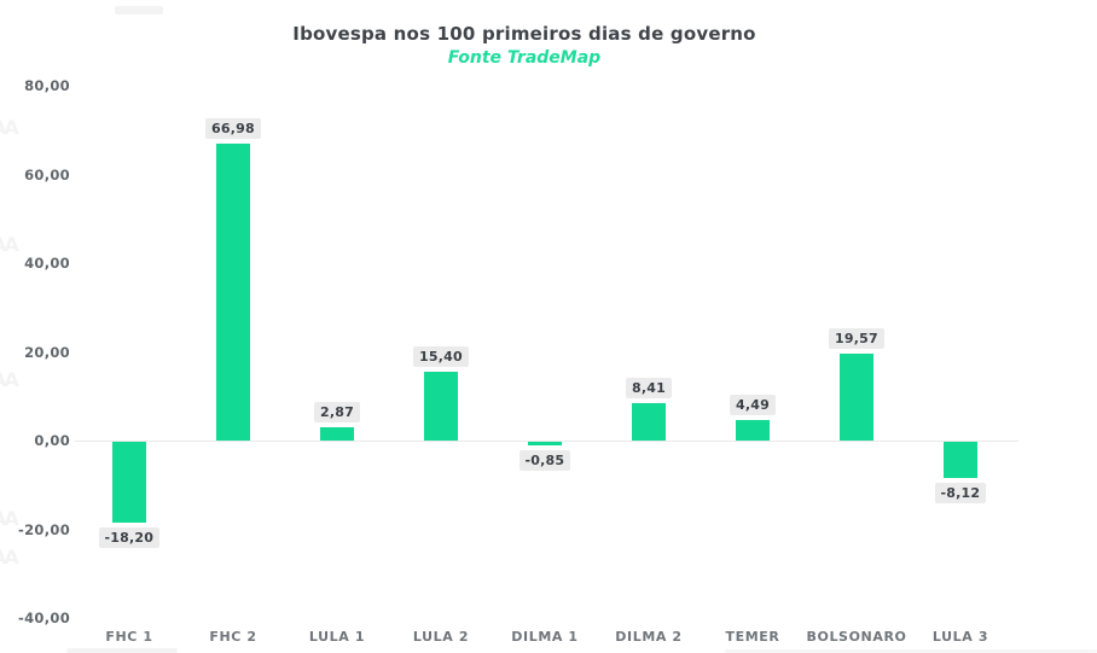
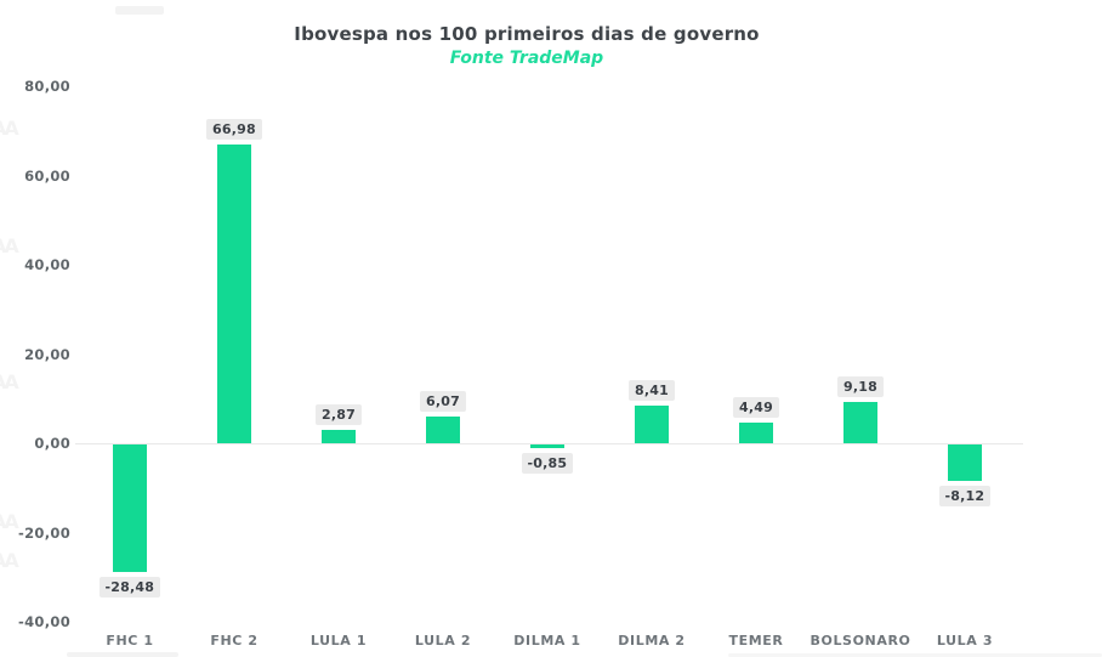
FHC 1: -18,20 -> -28,48
LULA 2: 15,40 -> 6,07
BOLSONARO: 19,57 -> 9,18
